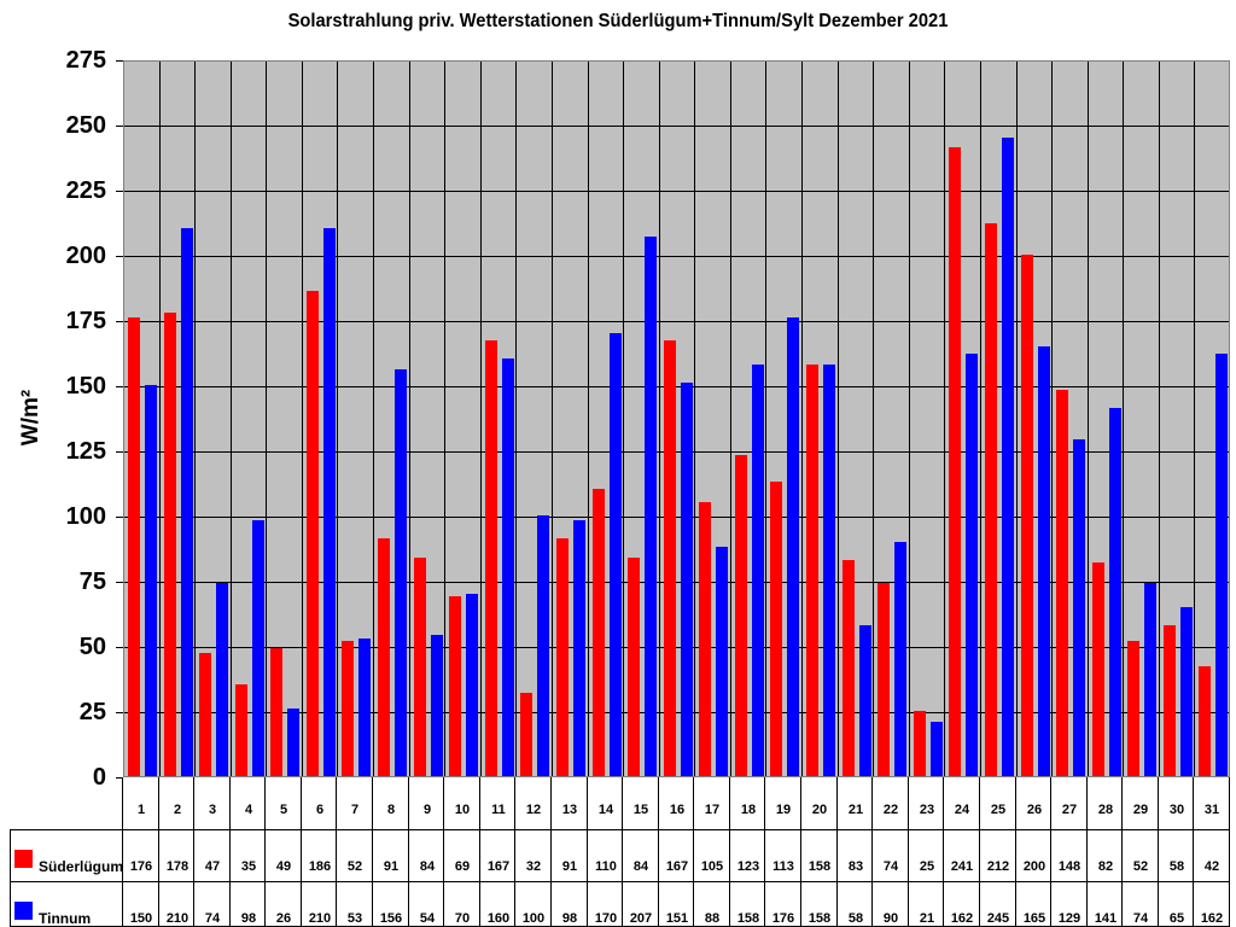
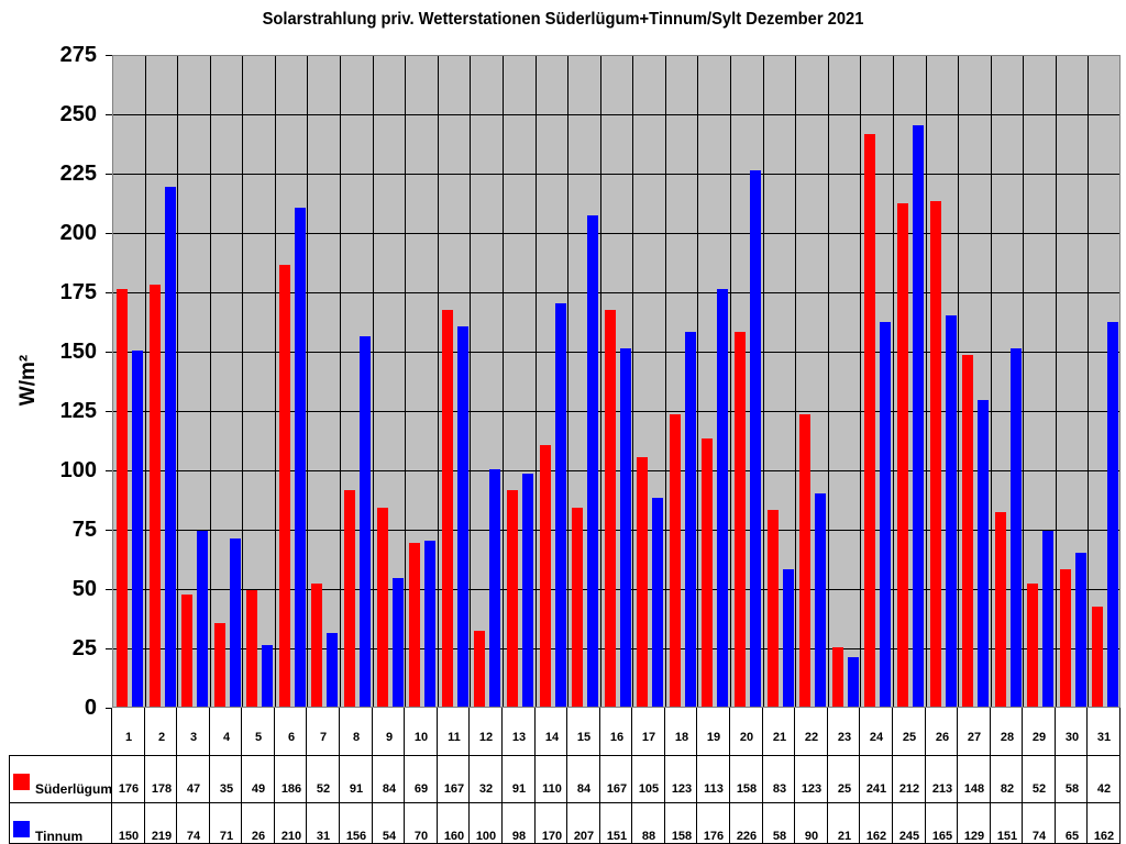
Tinnum/2: 210 -> 219
Tinnum/4: 98 -> 71
Tinnum/7: 53 -> 31
Tinnum/20: 158 -> 226
Süderlügum/22: 74 -> 123
Süderlügum/26: 200 -> 213
Tinnum/28: 141 -> 151
